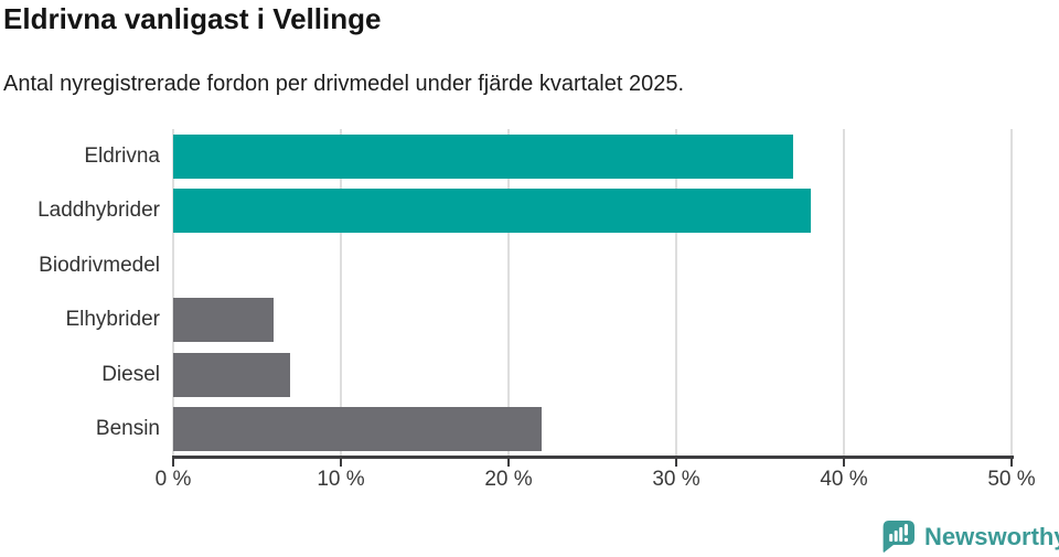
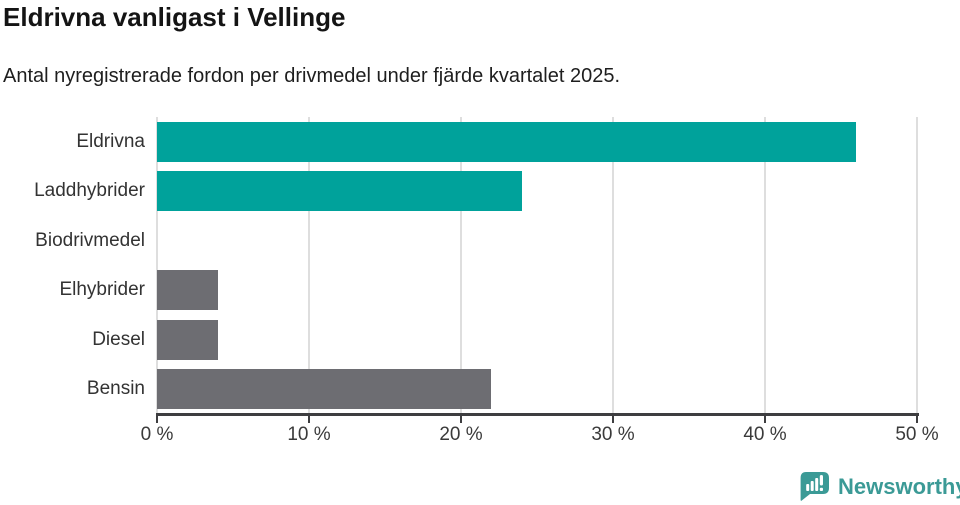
Eldrivna: 37% -> 46%
Laddhybrider: 38% -> 24%
Elhybrider: 6% -> 4%
Diesel: 7% -> 4%
